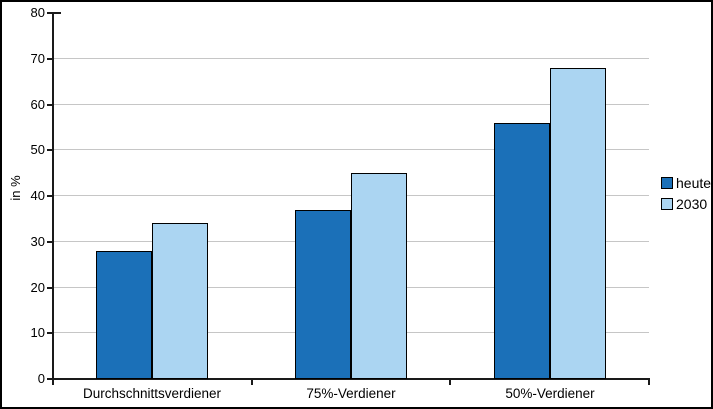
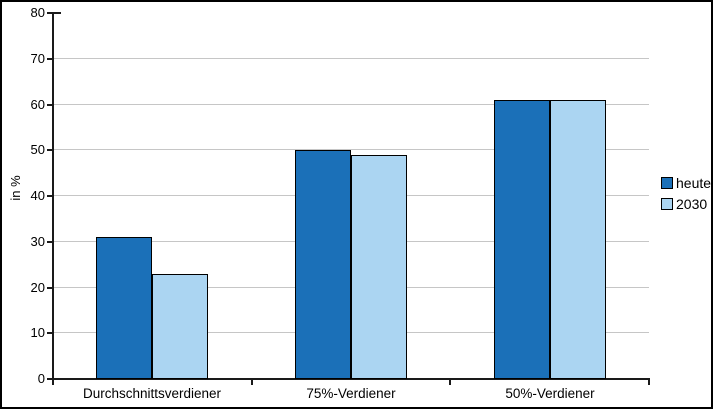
heute/Durchschnittsverdiener: 28 -> 31
2030/Durchschnittsverdiener: 34 -> 23
heute/75%-Verdiener: 37 -> 50
2030/75%-Verdiener: 45 -> 49
heute/50%-Verdiener: 56 -> 61
2030/50%-Verdiener: 68 -> 61
